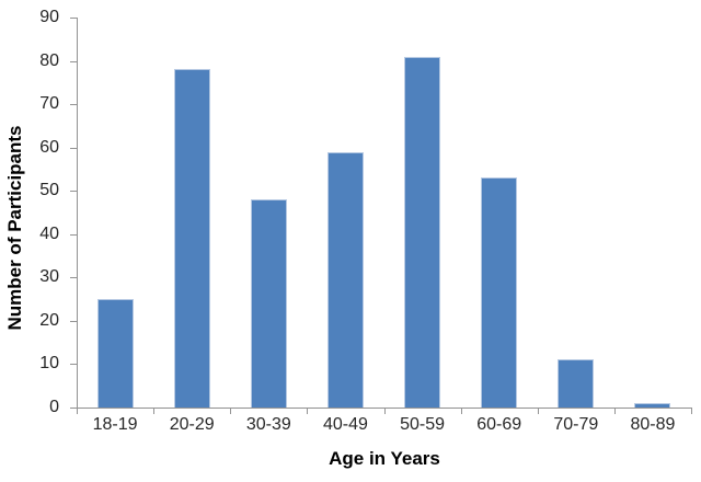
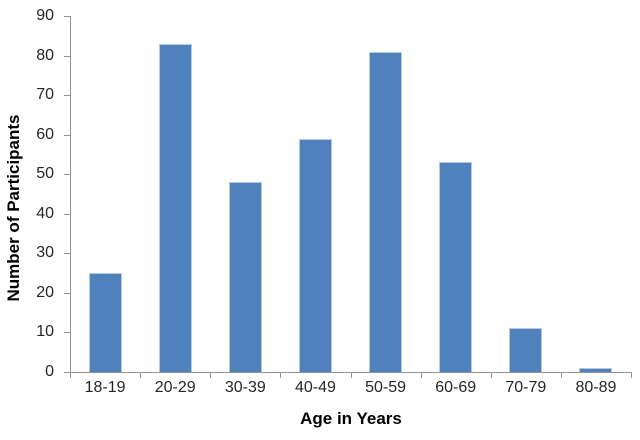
20-29: 78 -> 83
